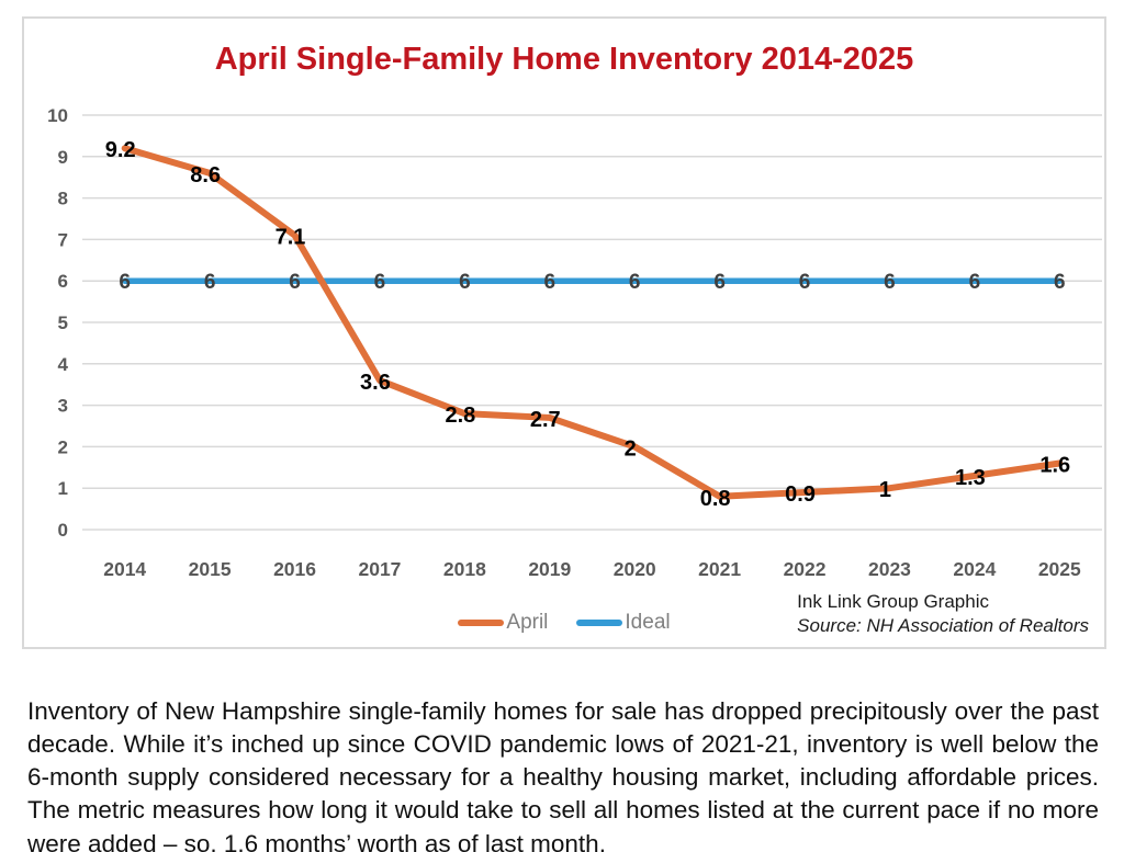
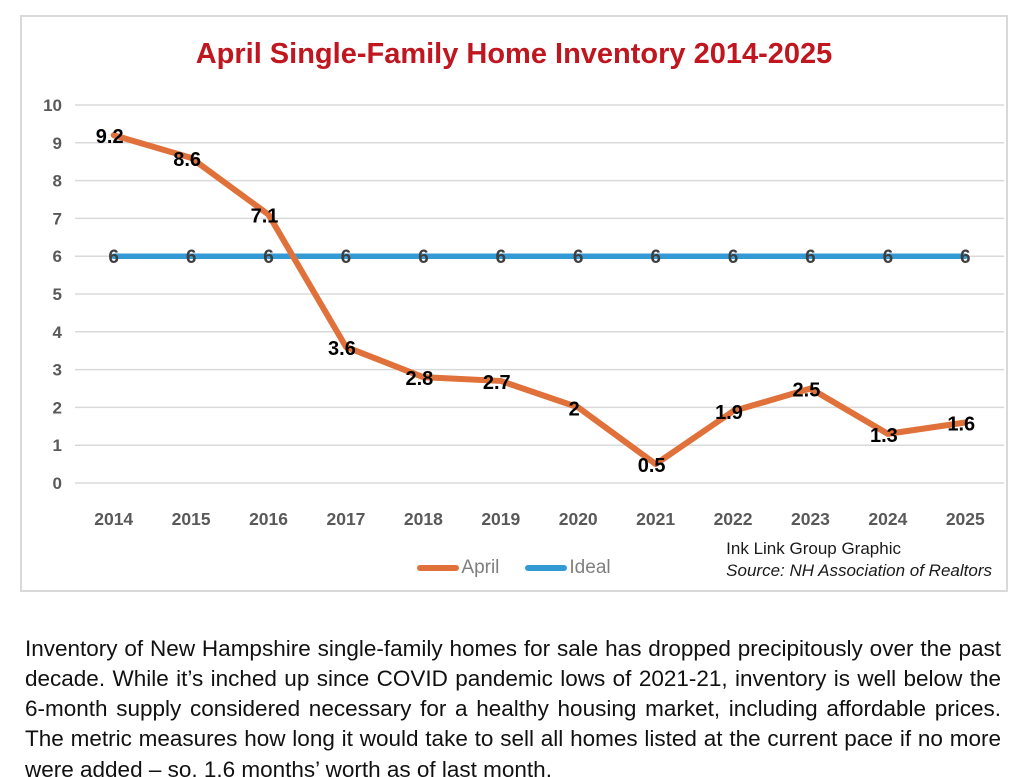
April/2021: 0.8 -> 0.5
April/2022: 0.9 -> 1.9
April/2023: 1 -> 2.5
